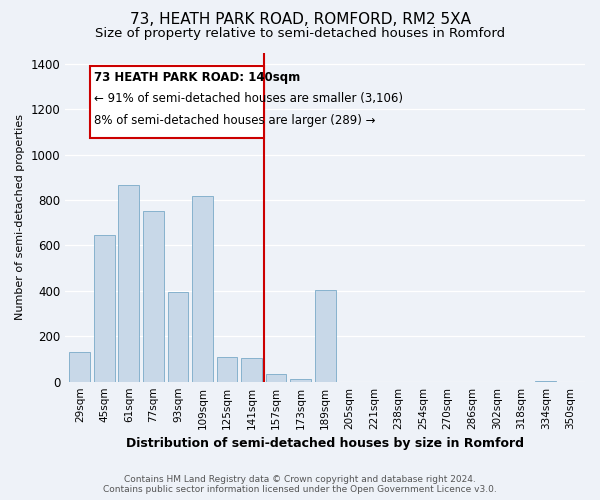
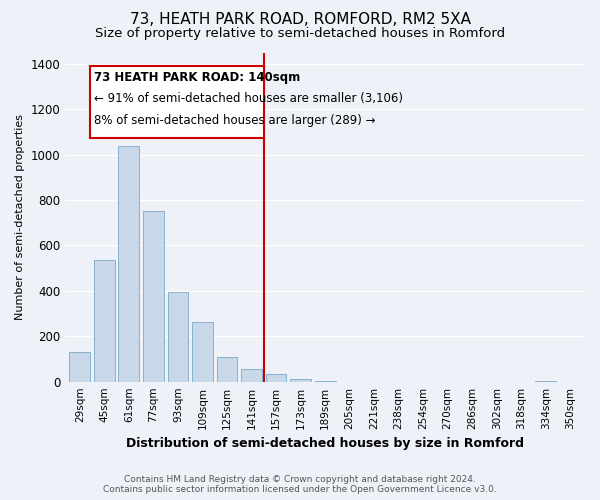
45sqm: 645 -> 535
61sqm: 865 -> 1040
109sqm: 820 -> 265
141sqm: 105 -> 55
189sqm: 405 -> 5
